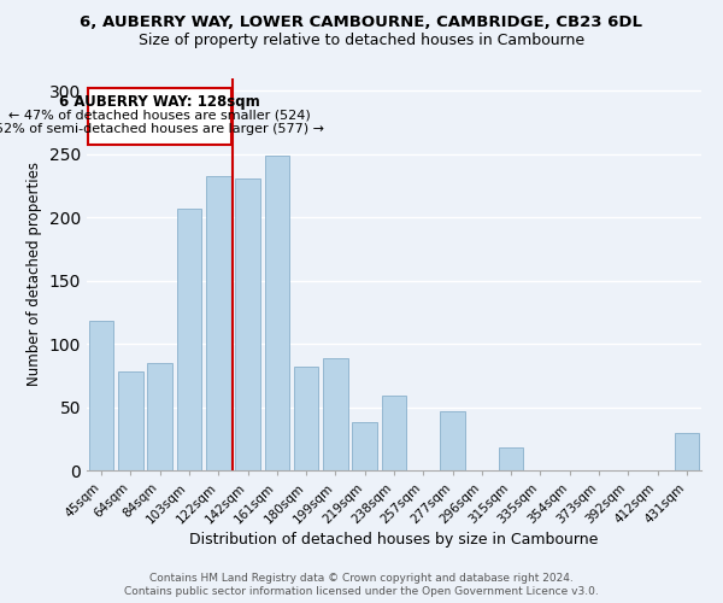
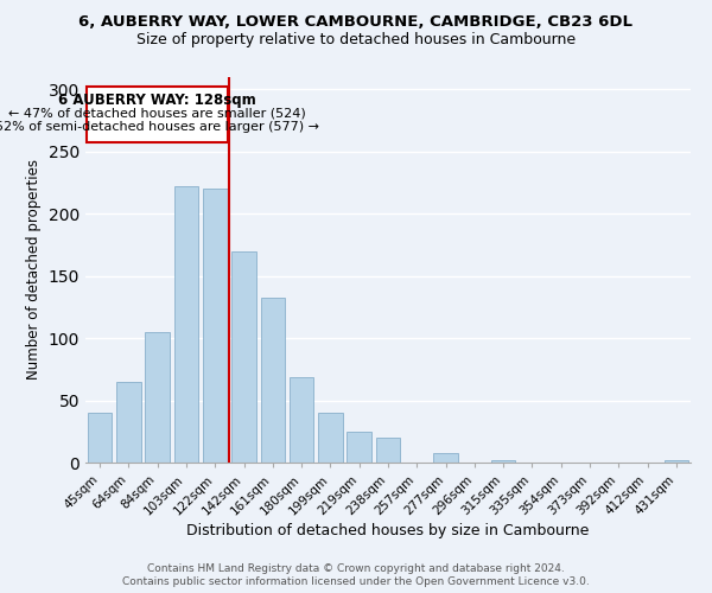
45sqm: 118 -> 40
64sqm: 78 -> 65
84sqm: 85 -> 105
103sqm: 207 -> 222
122sqm: 233 -> 220
142sqm: 231 -> 170
161sqm: 249 -> 133
180sqm: 82 -> 69
199sqm: 89 -> 40
219sqm: 38 -> 25
238sqm: 59 -> 20
277sqm: 47 -> 8
315sqm: 18 -> 2
431sqm: 30 -> 2
